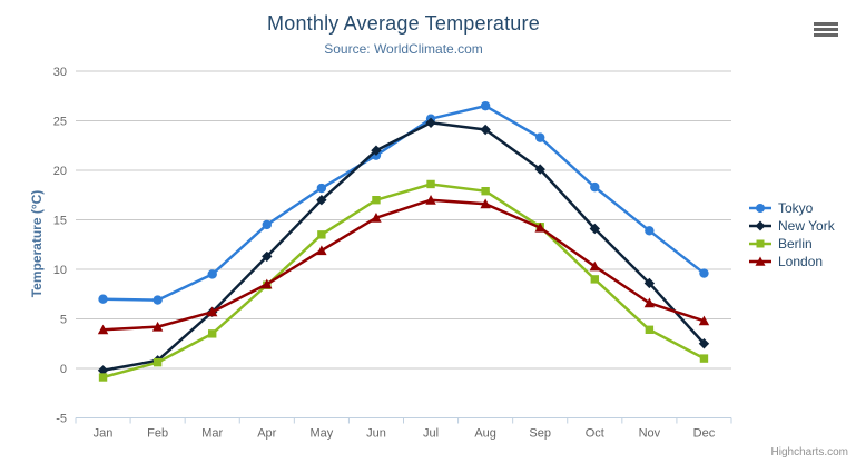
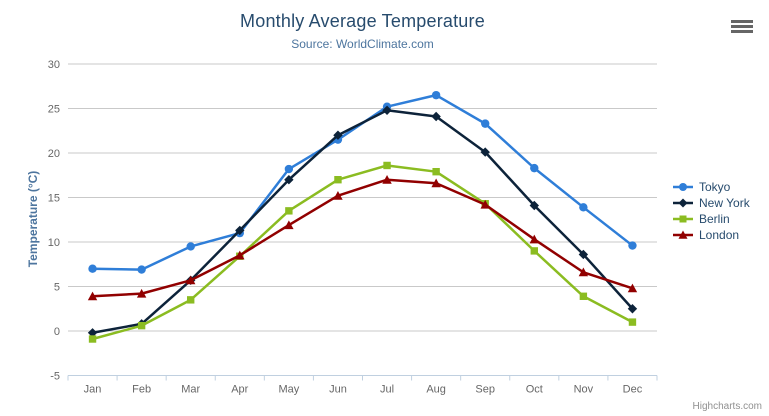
Tokyo/Apr: 14 -> 11
